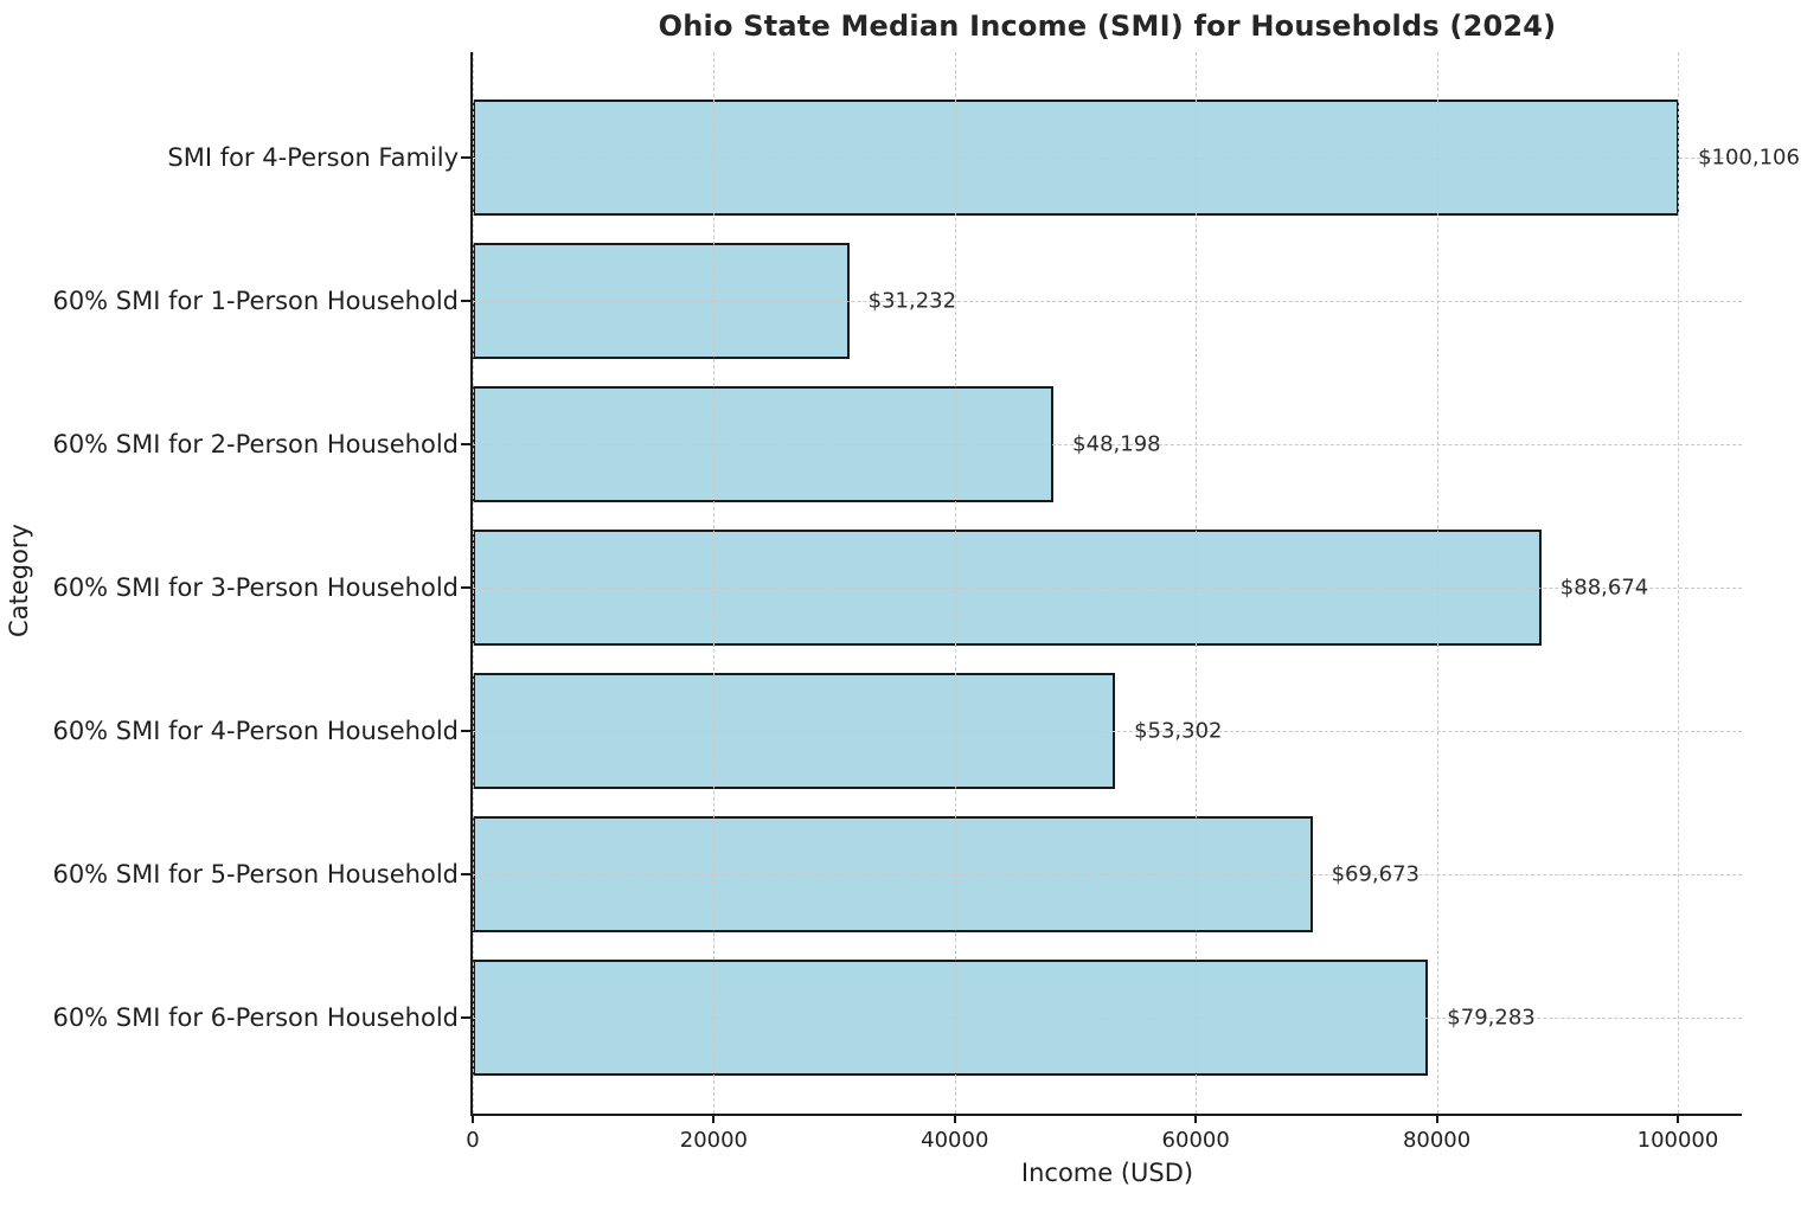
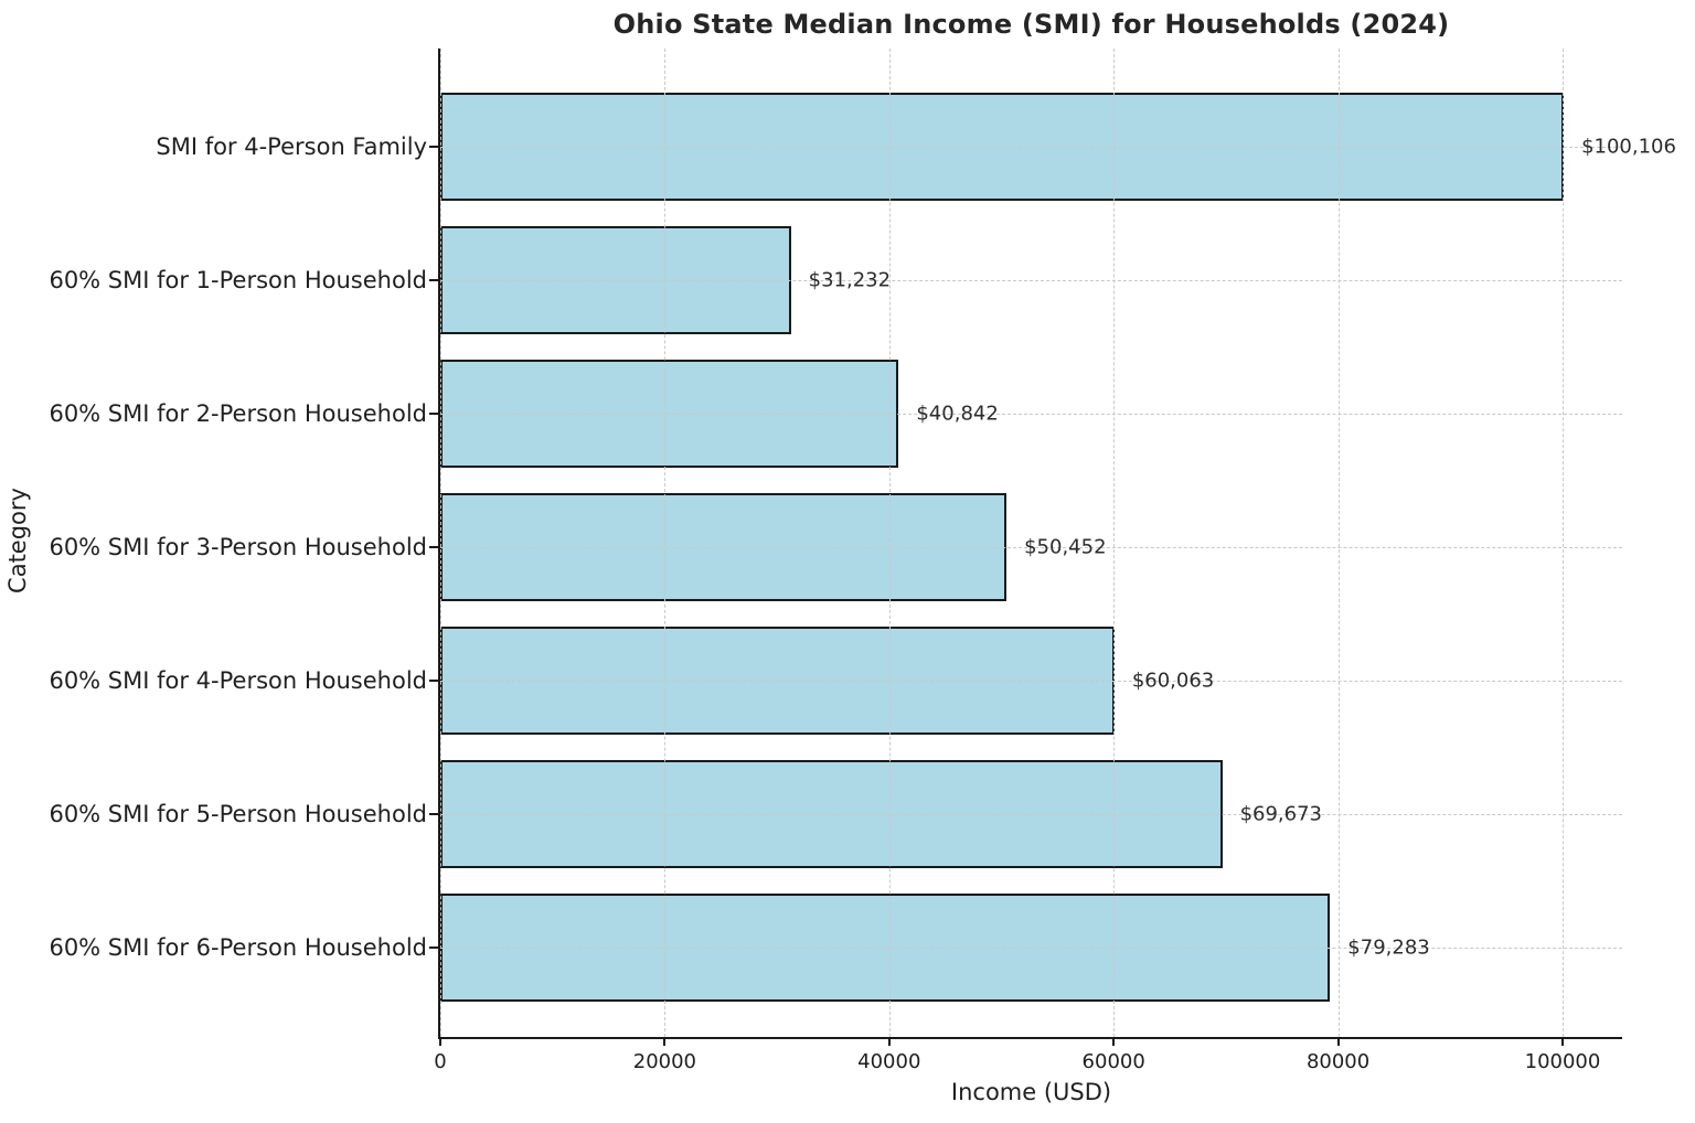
60% SMI for 2-Person Household: $48,198 -> $40,842
60% SMI for 3-Person Household: $88,674 -> $50,452
60% SMI for 4-Person Household: $53,302 -> $60,063
